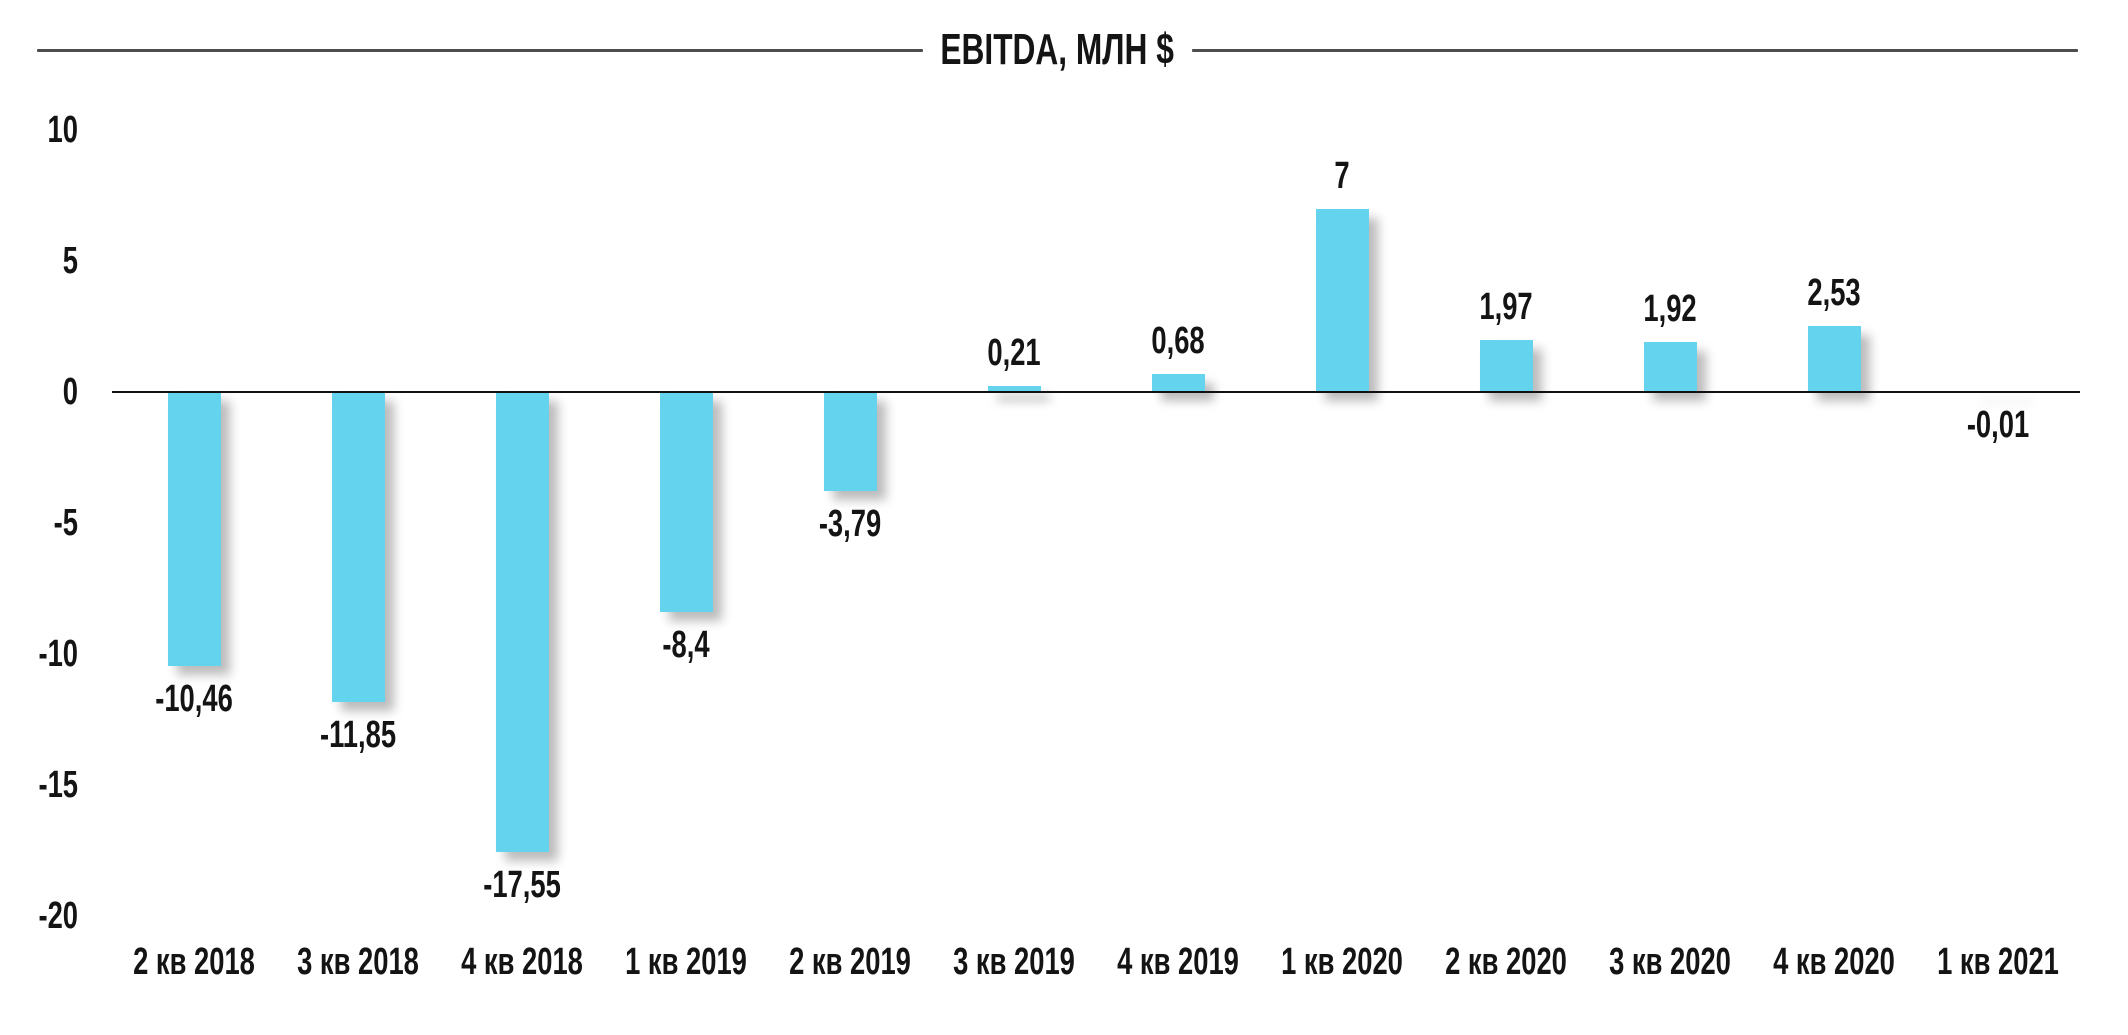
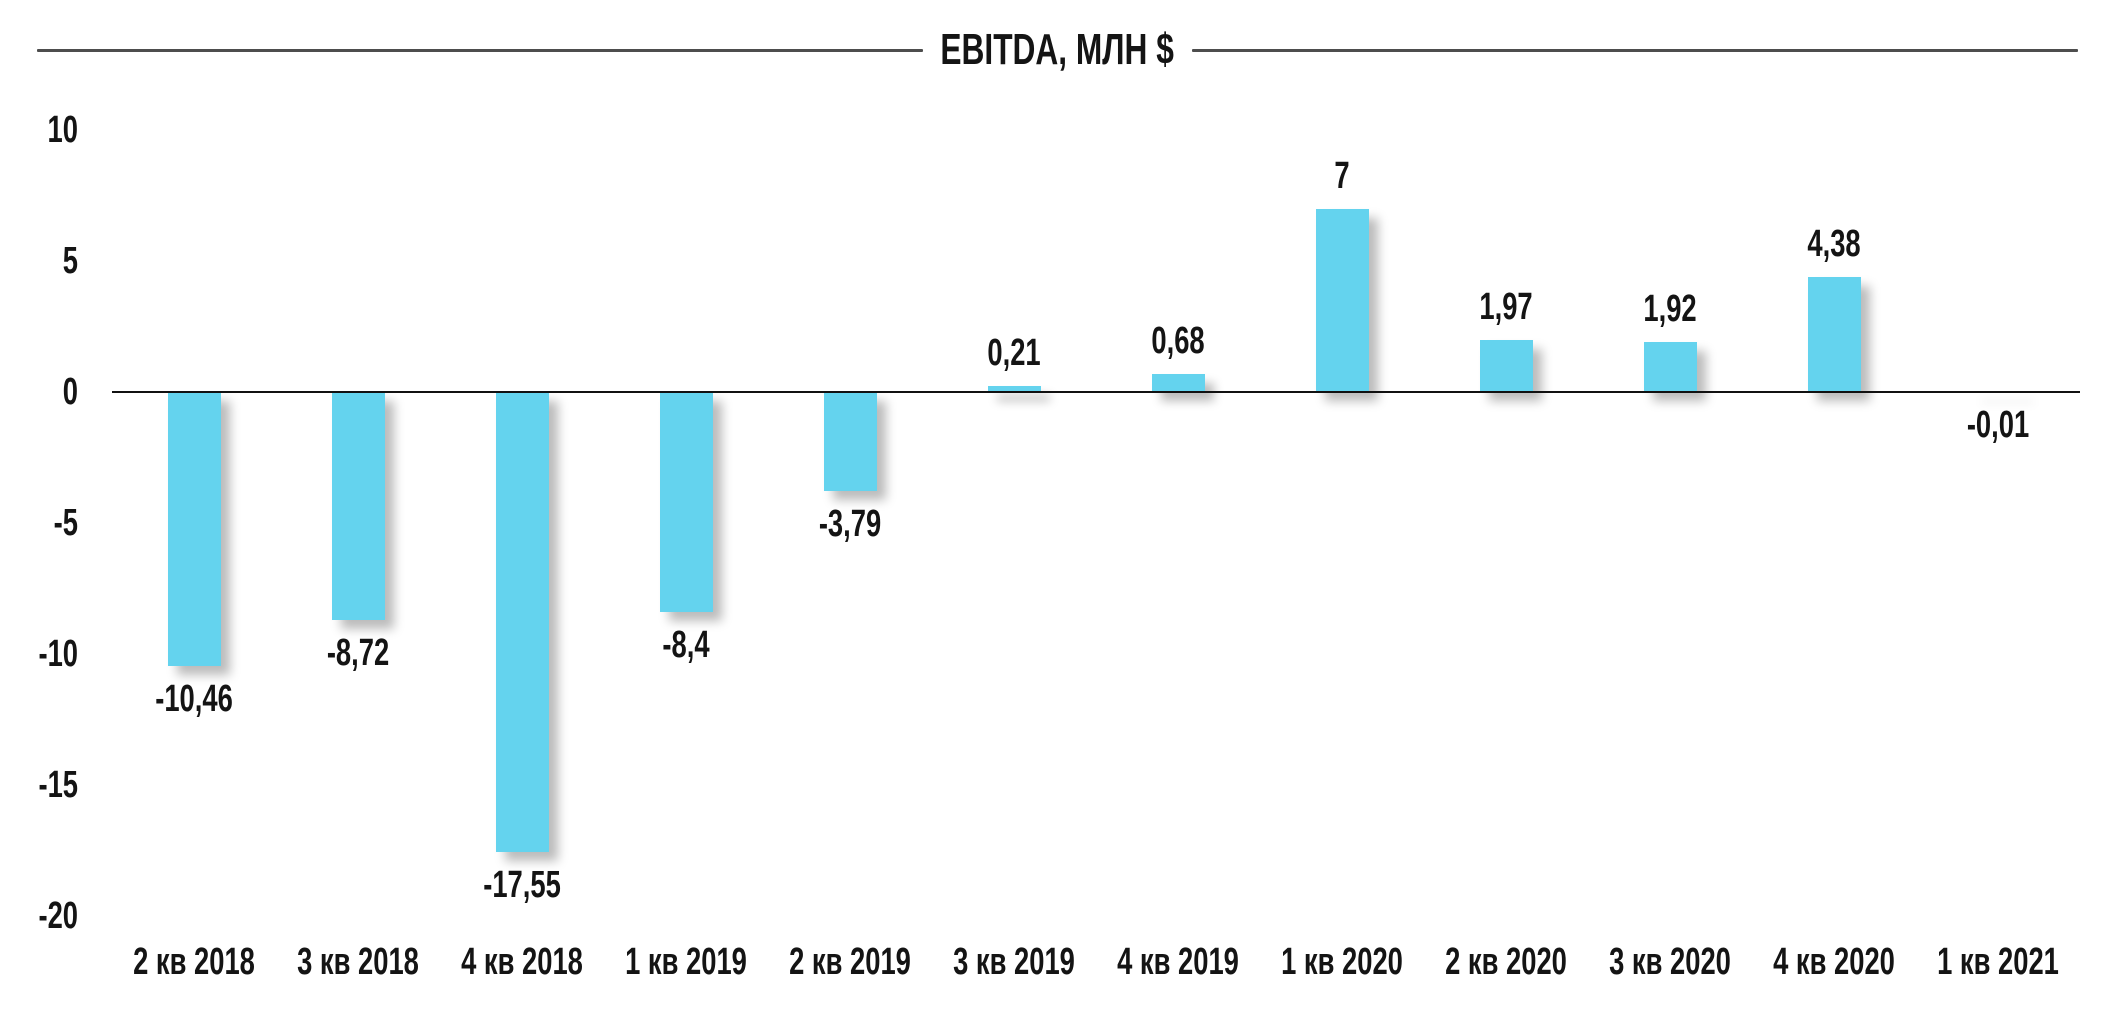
3 кв 2018: -11,85 -> -8,72
4 кв 2020: 2,53 -> 4,38
